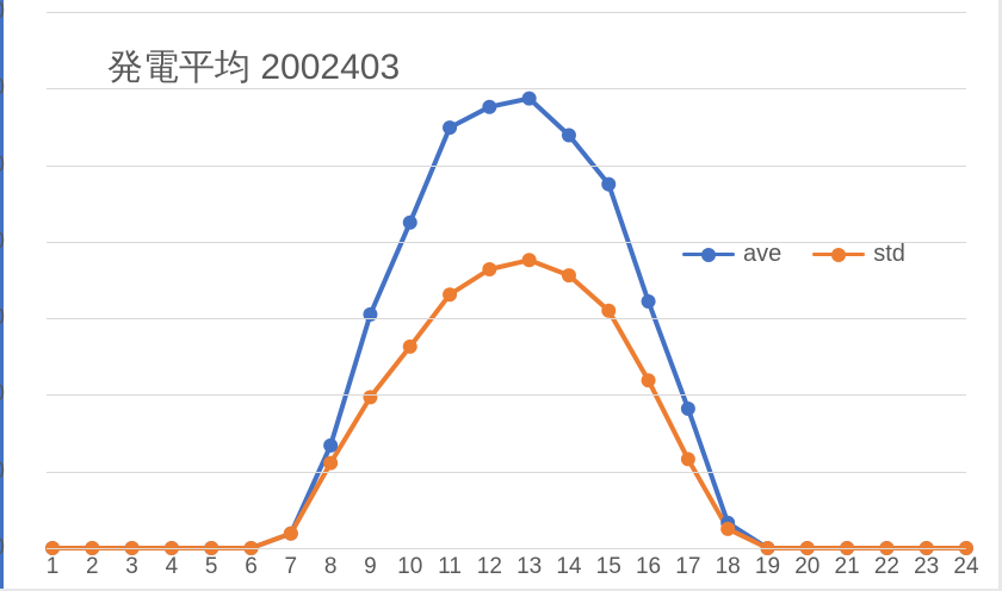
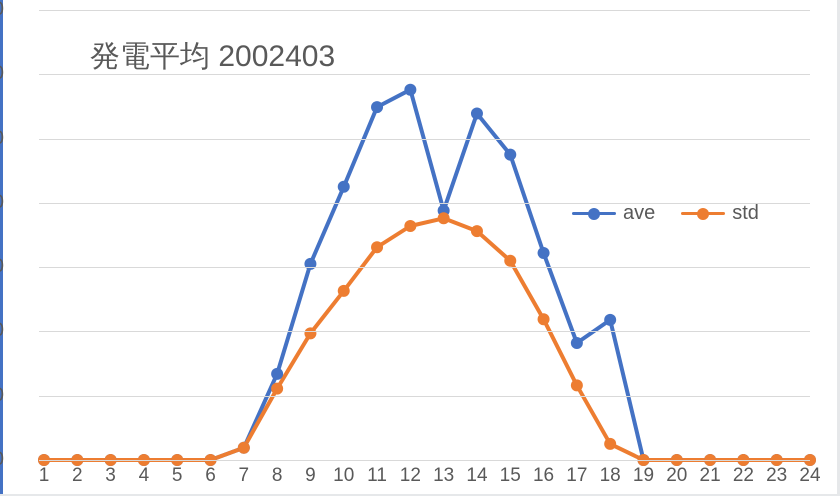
ave/13: 2940 -> 1940
ave/18: 160 -> 1090
